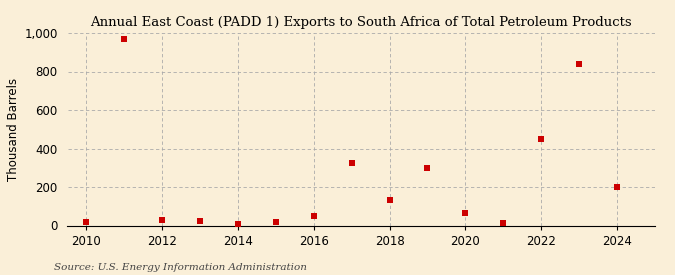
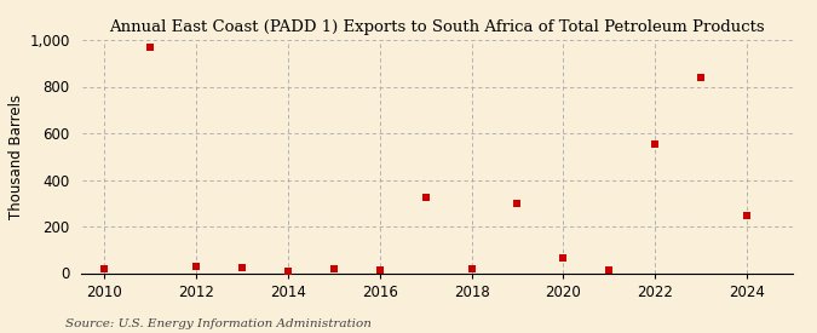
2016: 50 -> 20
2018: 130 -> 20
2022: 450 -> 560
2024: 200 -> 240
